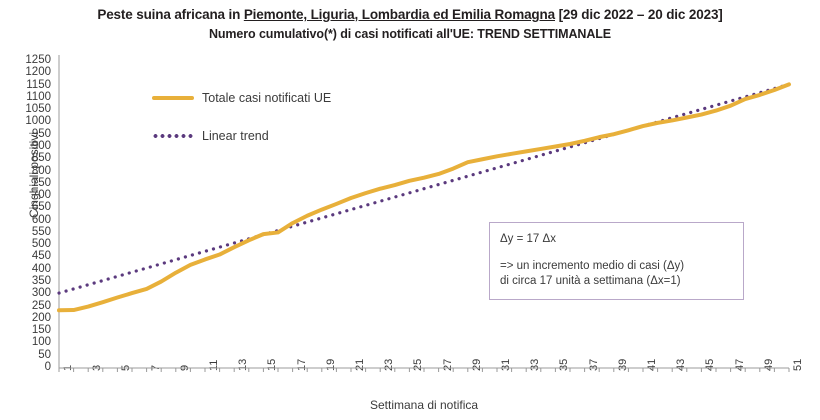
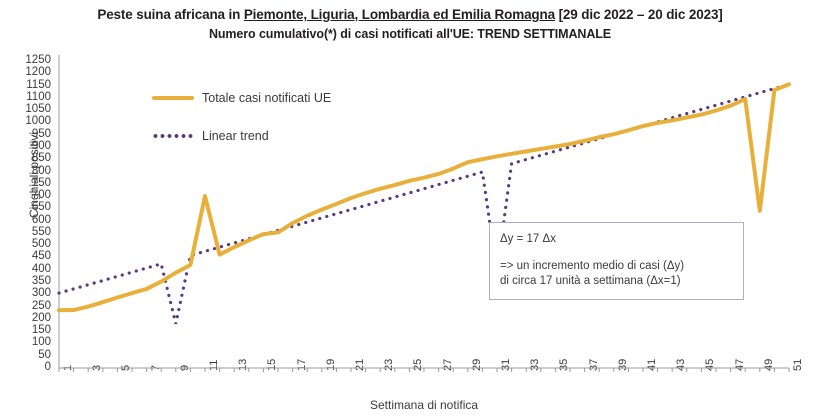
Linear trend/9: 440 -> 180
Totale casi notificati UE/11: 440 -> 700
Linear trend/31: 820 -> 390
Totale casi notificati UE/49: 1110 -> 640
